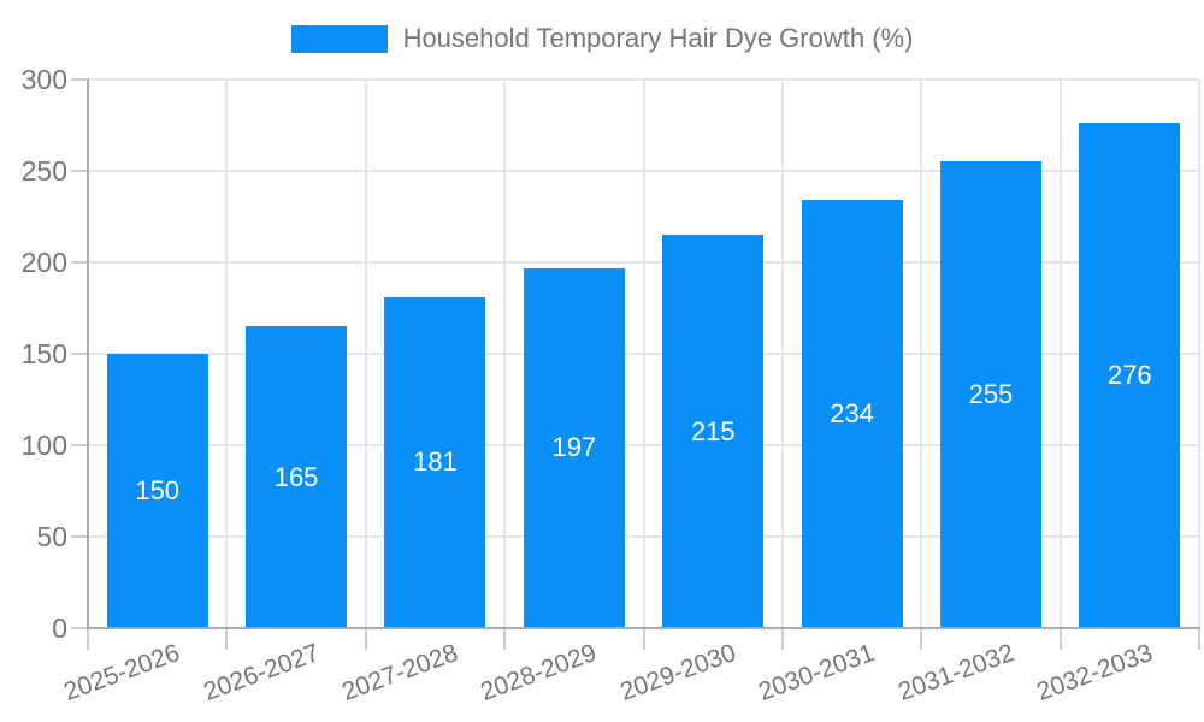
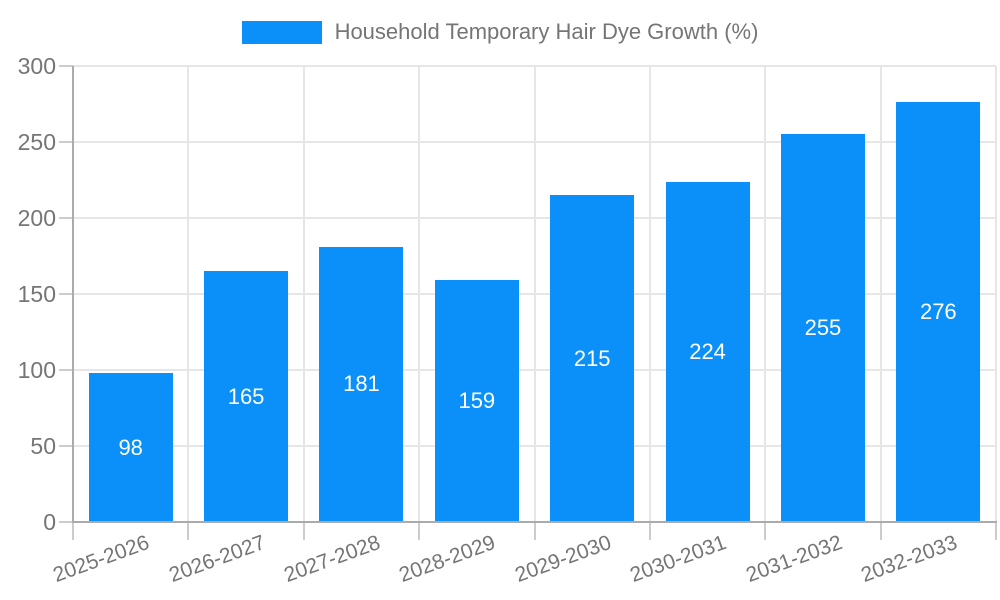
2025-2026: 150 -> 98
2028-2029: 197 -> 159
2030-2031: 234 -> 224
